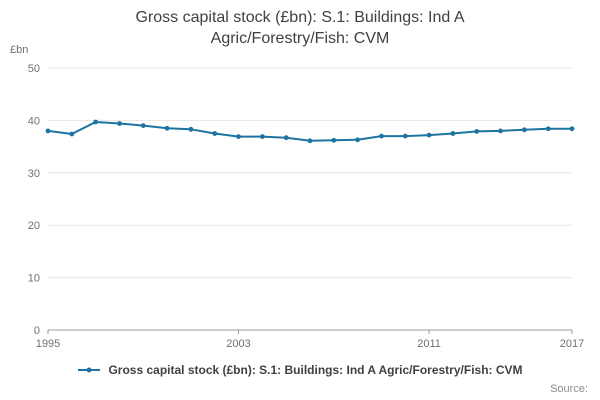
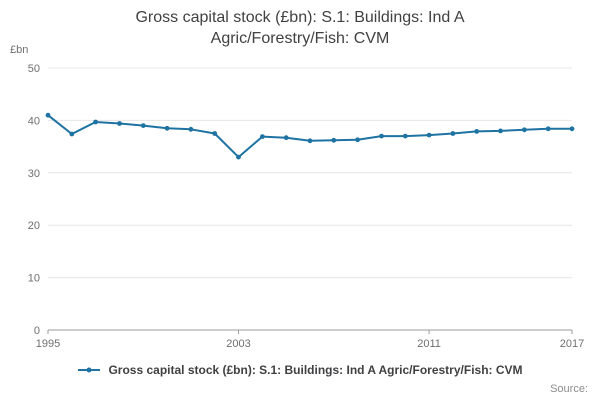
1995: 38 -> 41
2003: 37 -> 33
